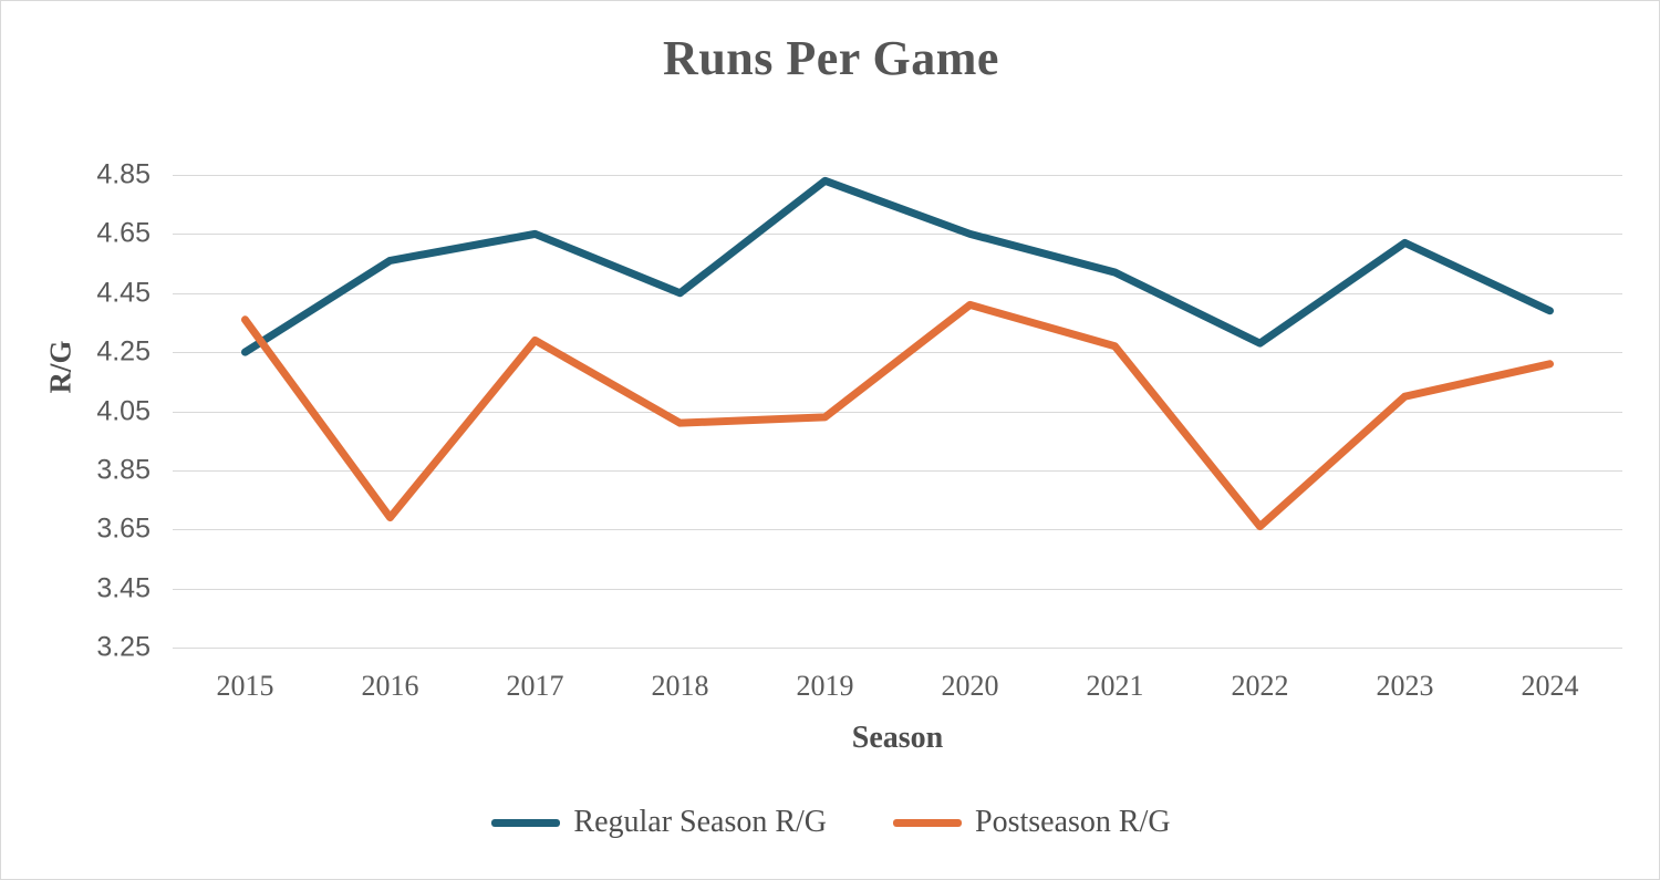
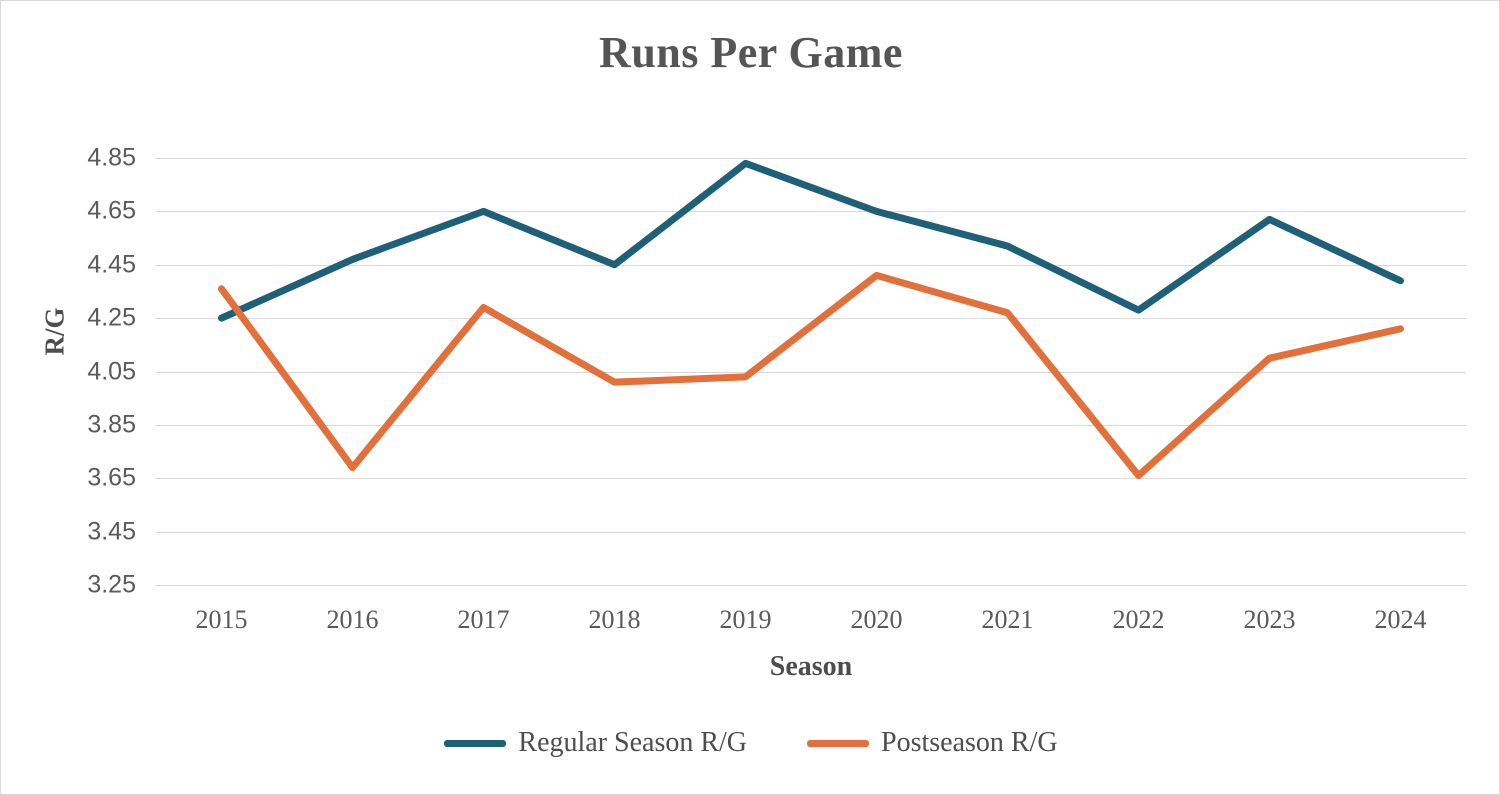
Regular Season R/G/2016: 4.56 -> 4.47
